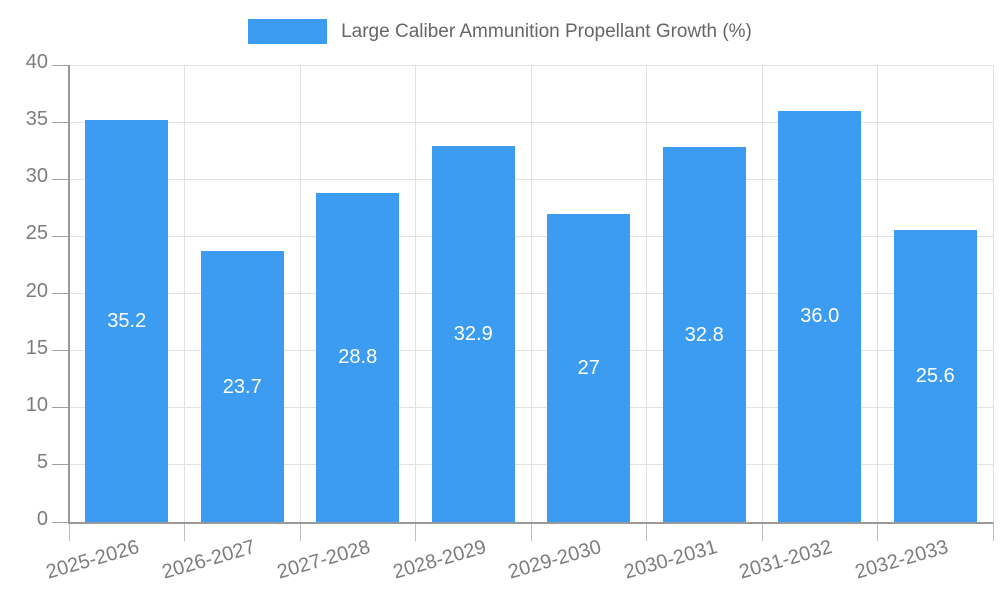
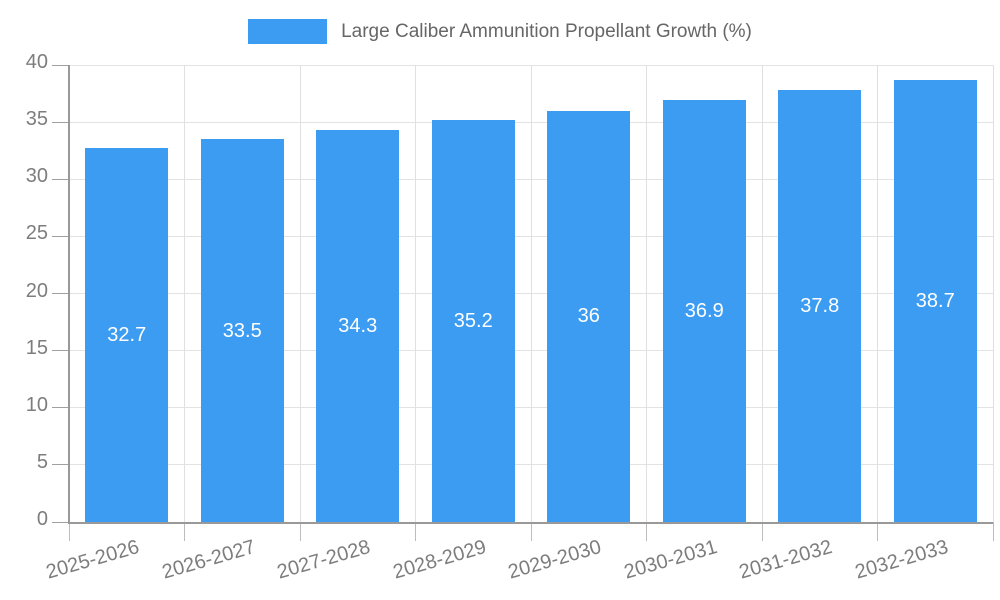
2025-2026: 35.2 -> 32.7
2026-2027: 23.7 -> 33.5
2027-2028: 28.8 -> 34.3
2028-2029: 32.9 -> 35.2
2029-2030: 27 -> 36
2030-2031: 32.8 -> 36.9
2031-2032: 36.0 -> 37.8
2032-2033: 25.6 -> 38.7
